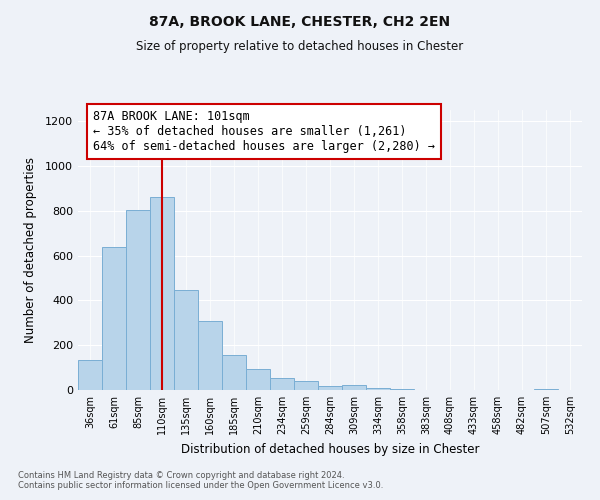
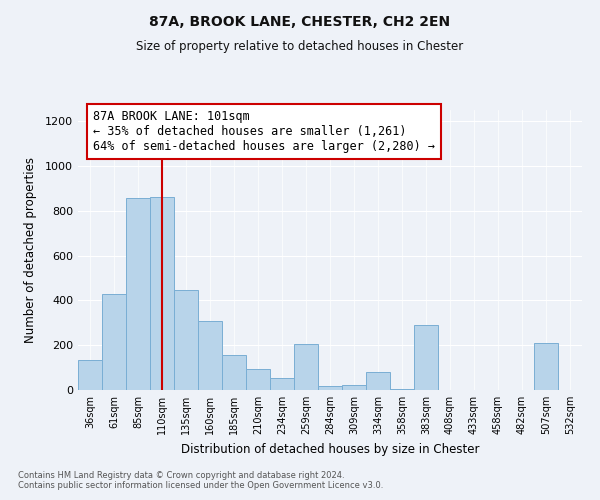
61sqm: 640 -> 430
85sqm: 805 -> 855
259sqm: 42 -> 205
334sqm: 10 -> 80
383sqm: 2 -> 290
507sqm: 5 -> 210
